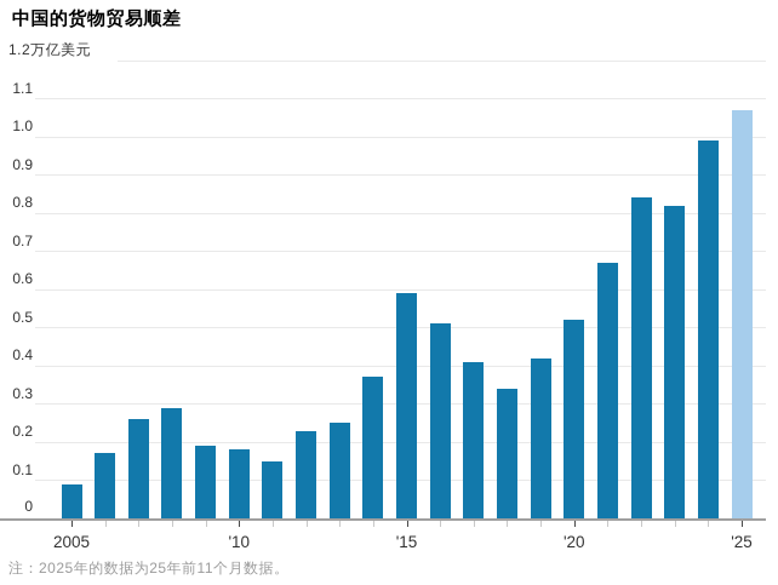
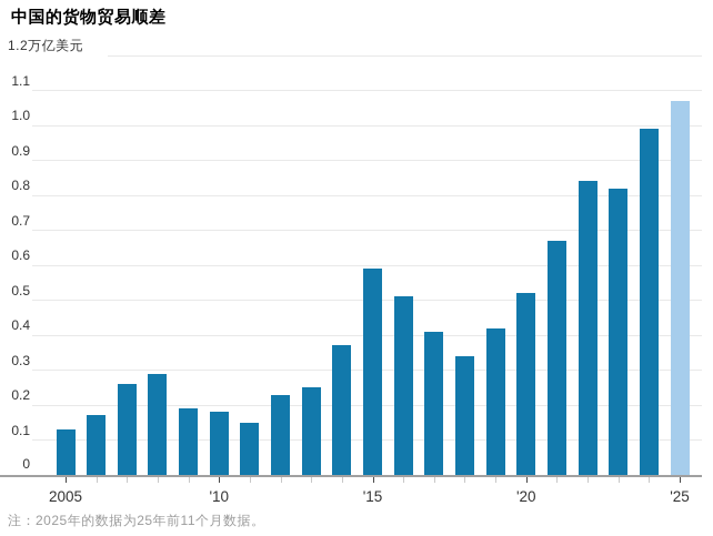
2005: 0.09 -> 0.13
